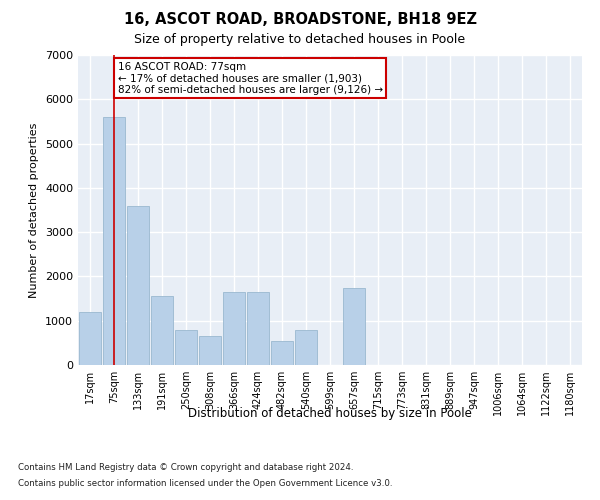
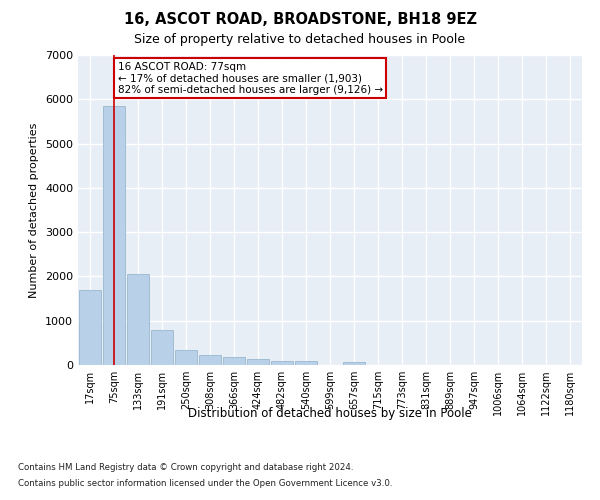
17sqm: 1200 -> 1700
75sqm: 5600 -> 5850
133sqm: 3600 -> 2050
191sqm: 1550 -> 790
250sqm: 800 -> 340
308sqm: 650 -> 220
366sqm: 1650 -> 170
424sqm: 1650 -> 130
482sqm: 550 -> 100
540sqm: 800 -> 80
657sqm: 1750 -> 60
